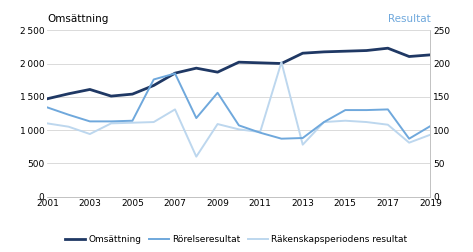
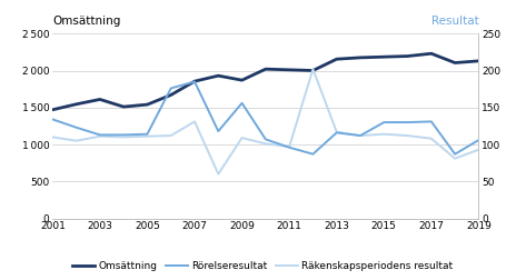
Räkenskapsperiodens resultat/2003: 94 -> 111
Rörelseresultat/2013: 88 -> 116
Räkenskapsperiodens resultat/2013: 78 -> 117
